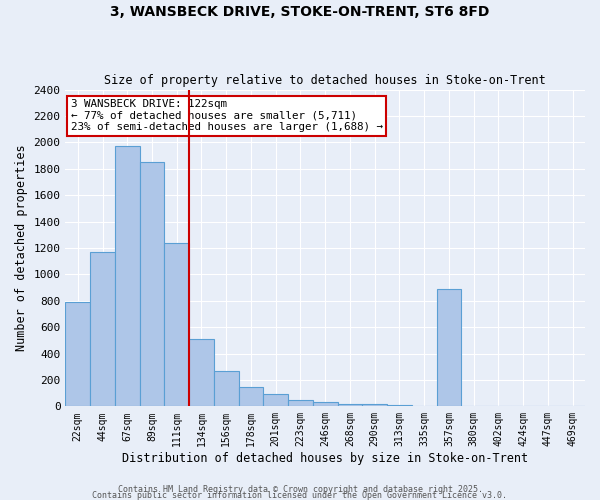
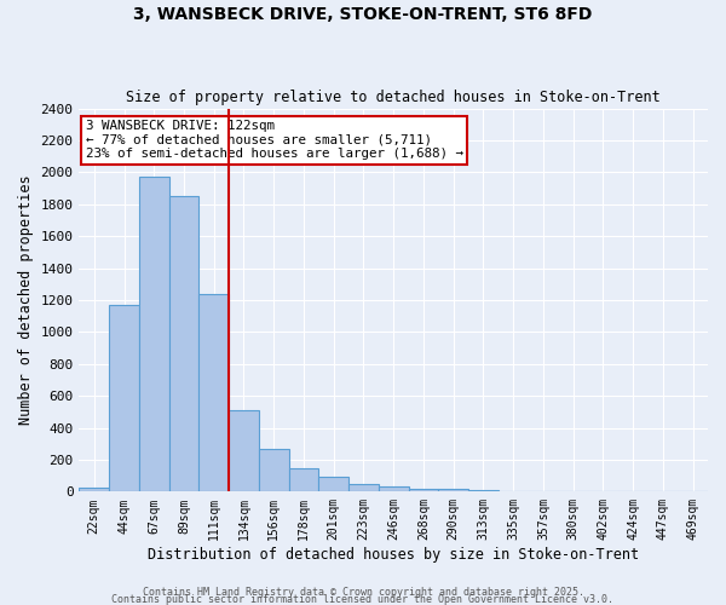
22sqm: 790 -> 20
357sqm: 890 -> 0
